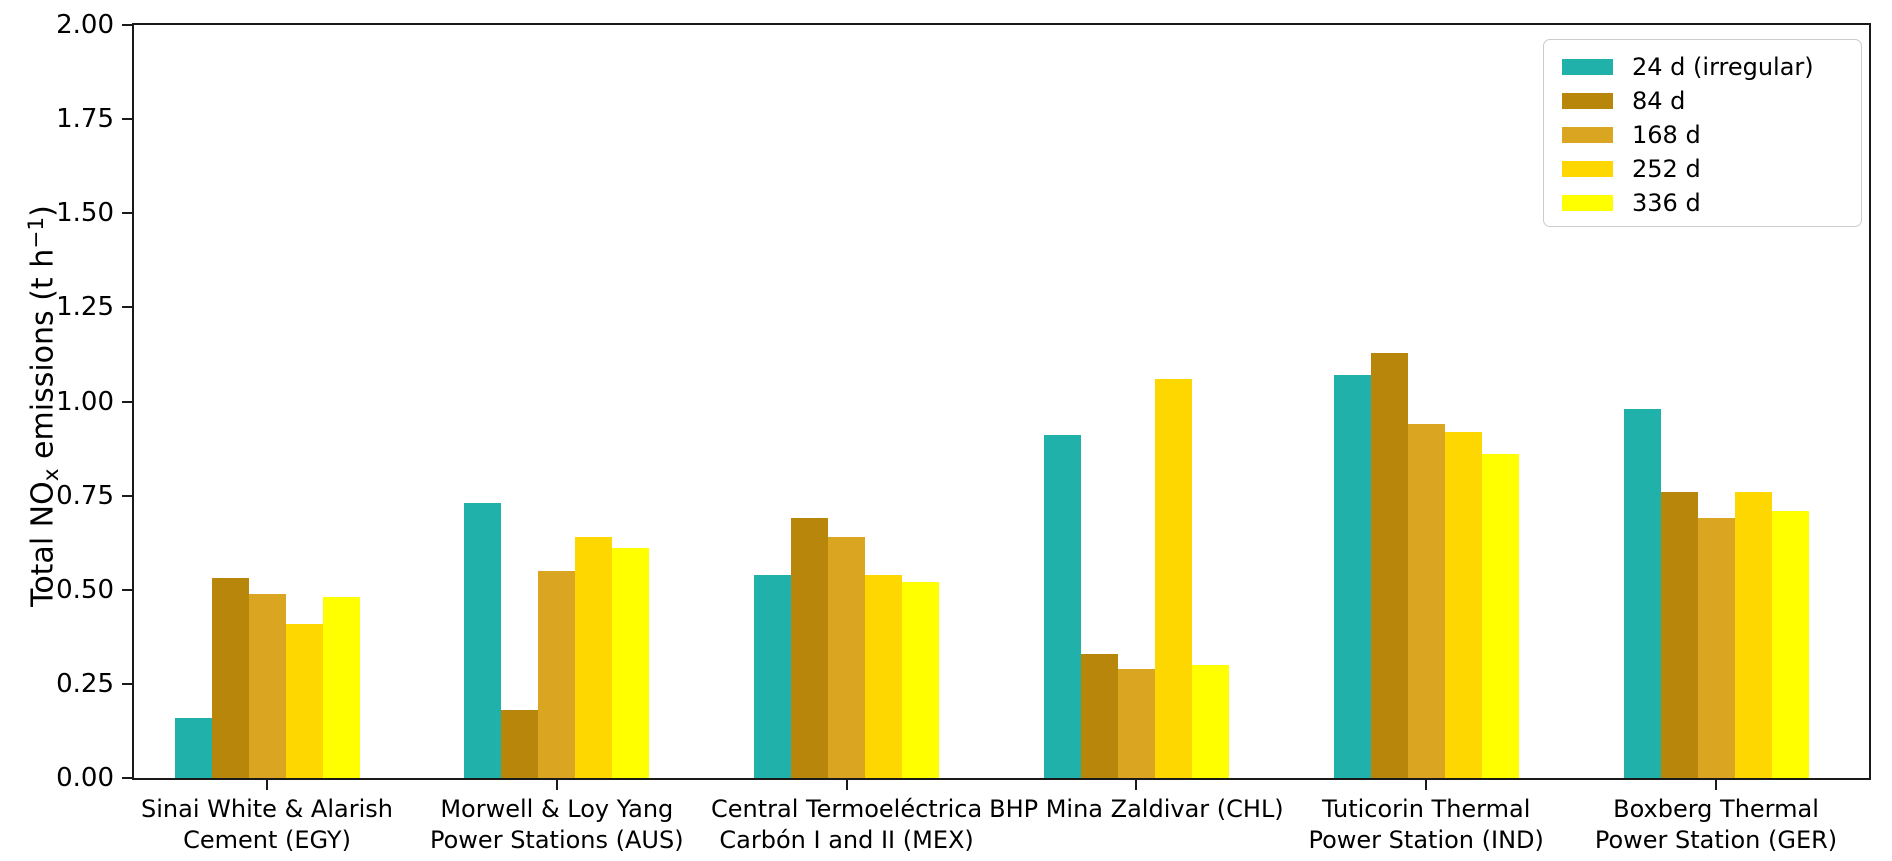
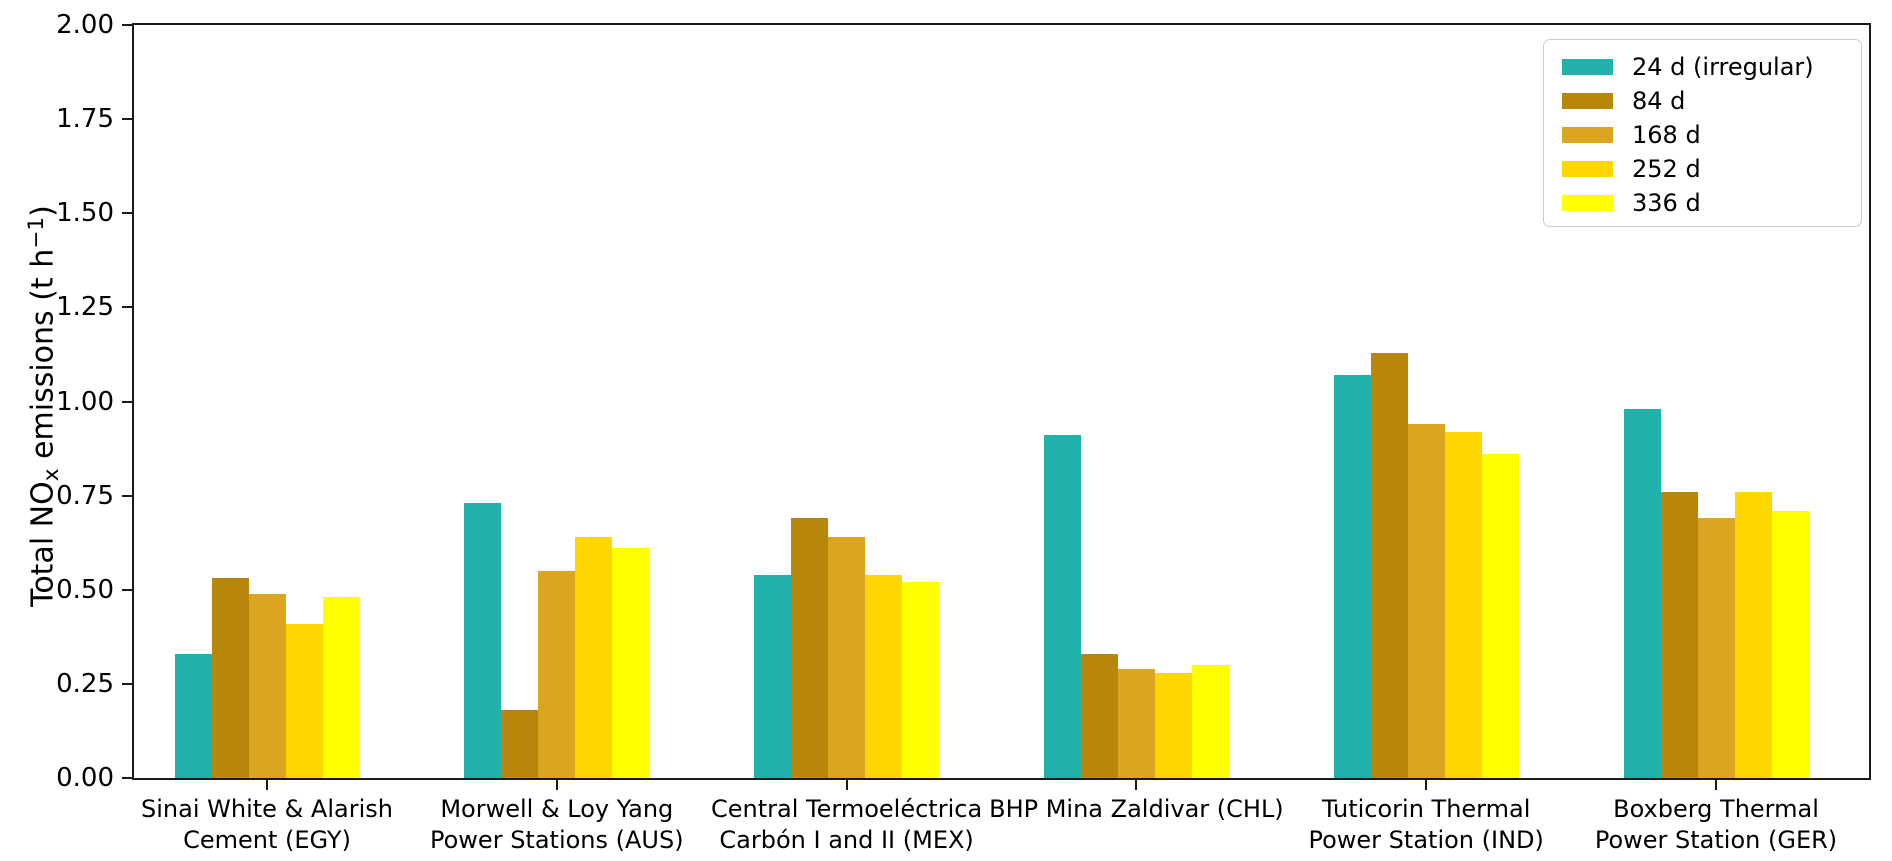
24 d (irregular)/Sinai White & Alarish Cement (EGY): 0.16 -> 0.33
252 d/BHP Mina Zaldivar (CHL): 1.06 -> 0.28
